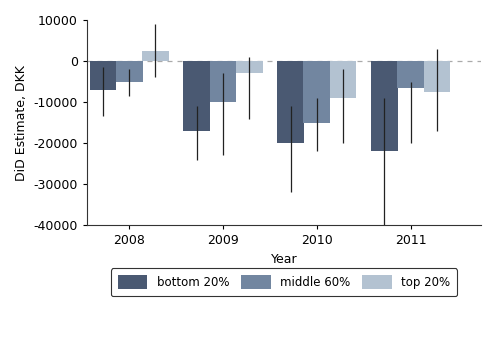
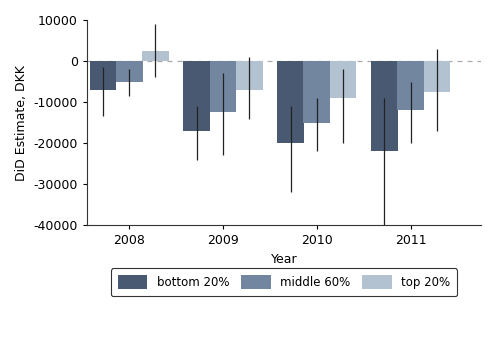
middle 60%/2009: -10000 -> -12500
top 20%/2009: -3000 -> -7000
middle 60%/2011: -6500 -> -12000
